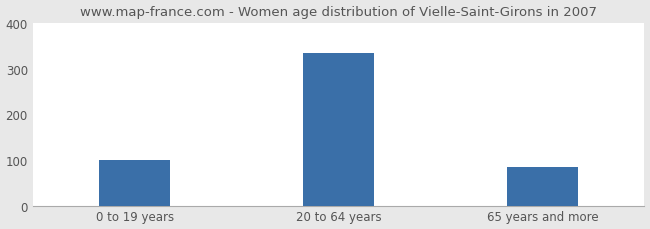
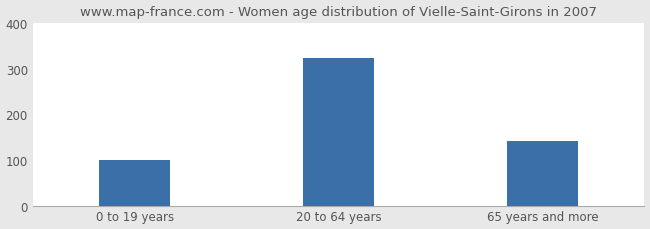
20 to 64 years: 335 -> 323
65 years and more: 85 -> 142
